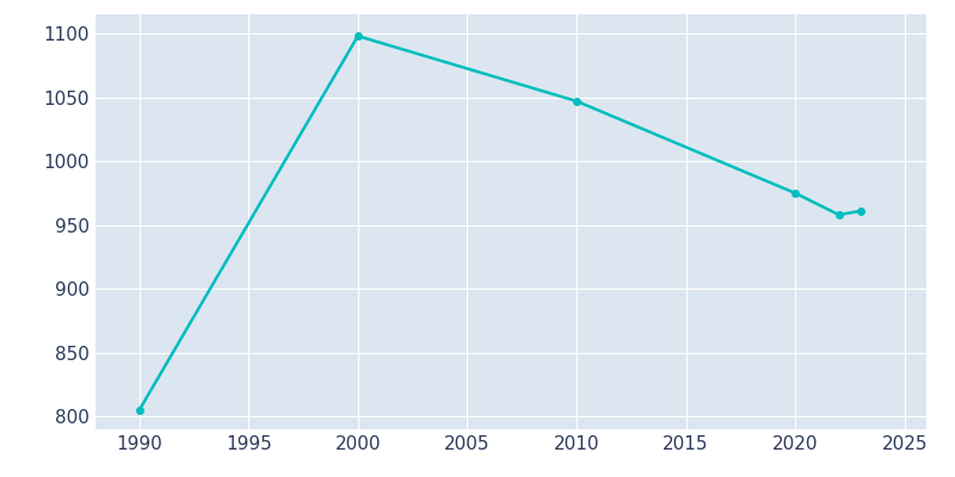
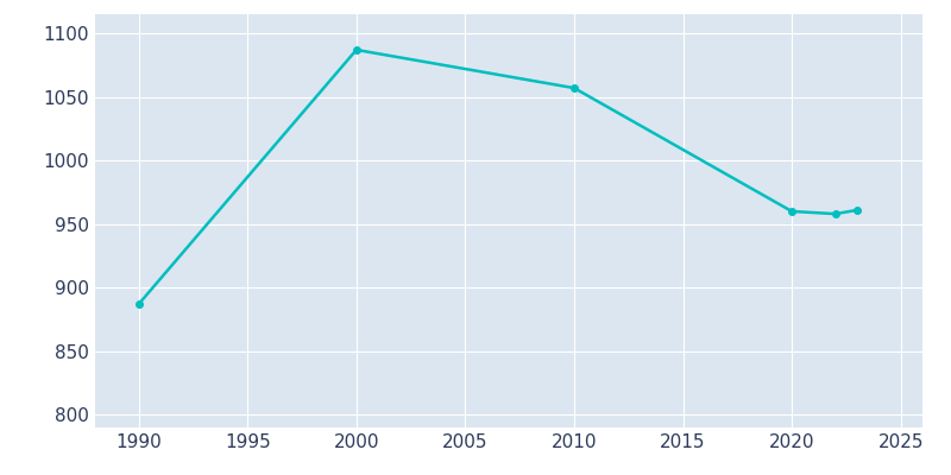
1990: 805 -> 887
2000: 1098 -> 1087
2010: 1047 -> 1057
2020: 975 -> 960
